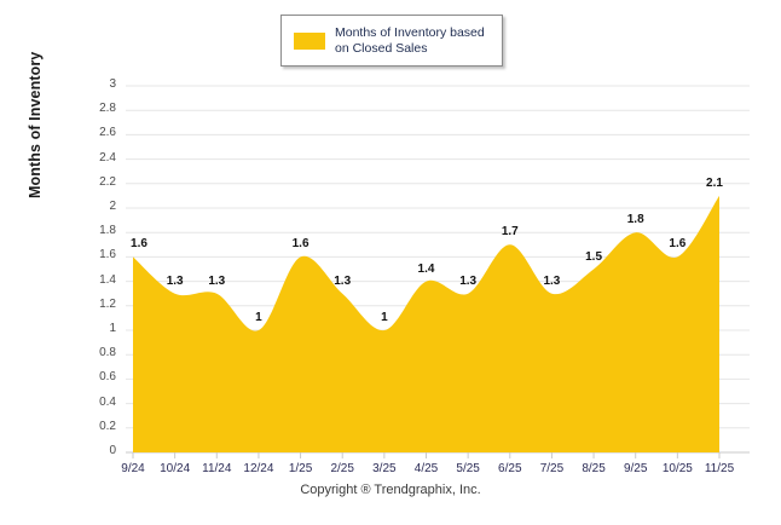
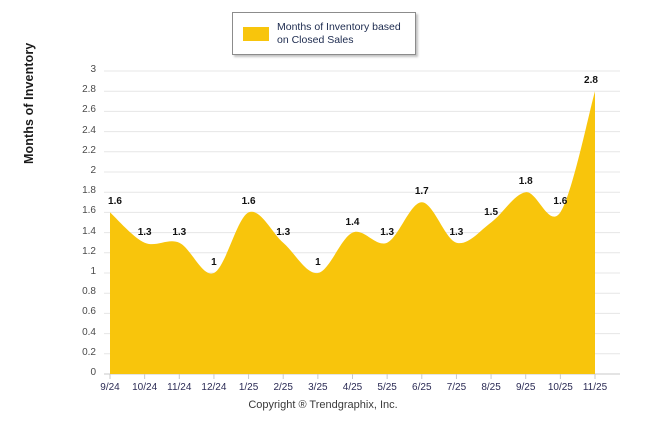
11/25: 2.1 -> 2.8
